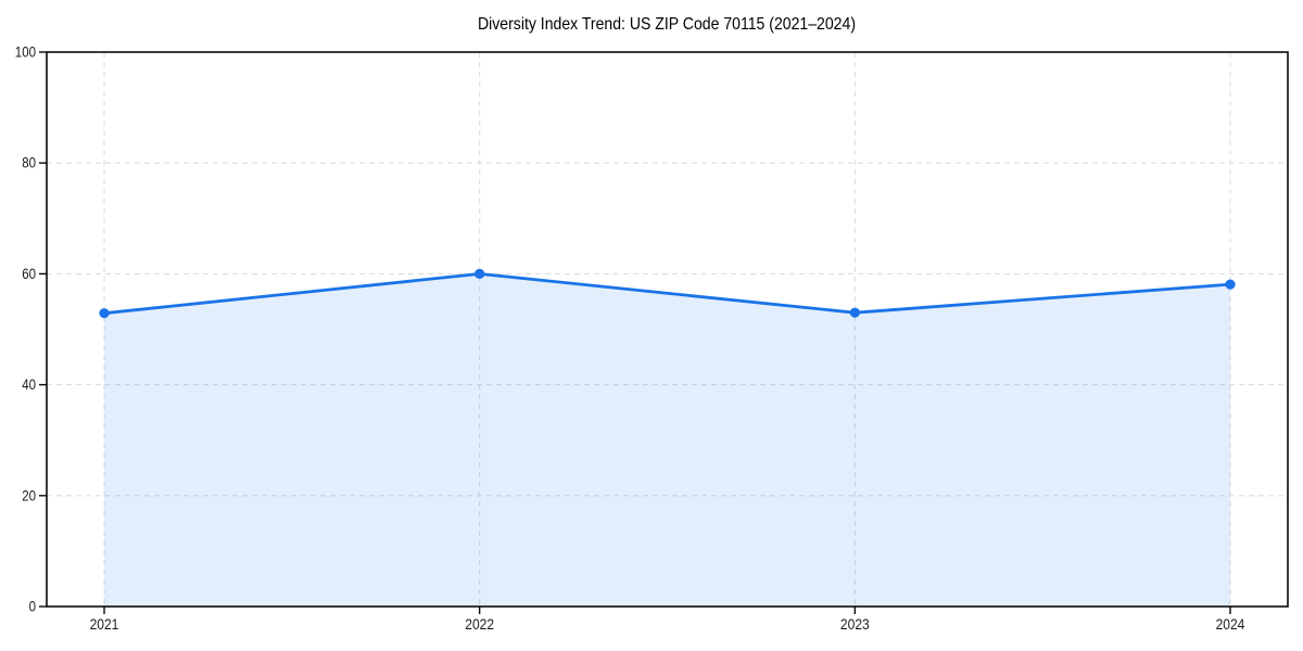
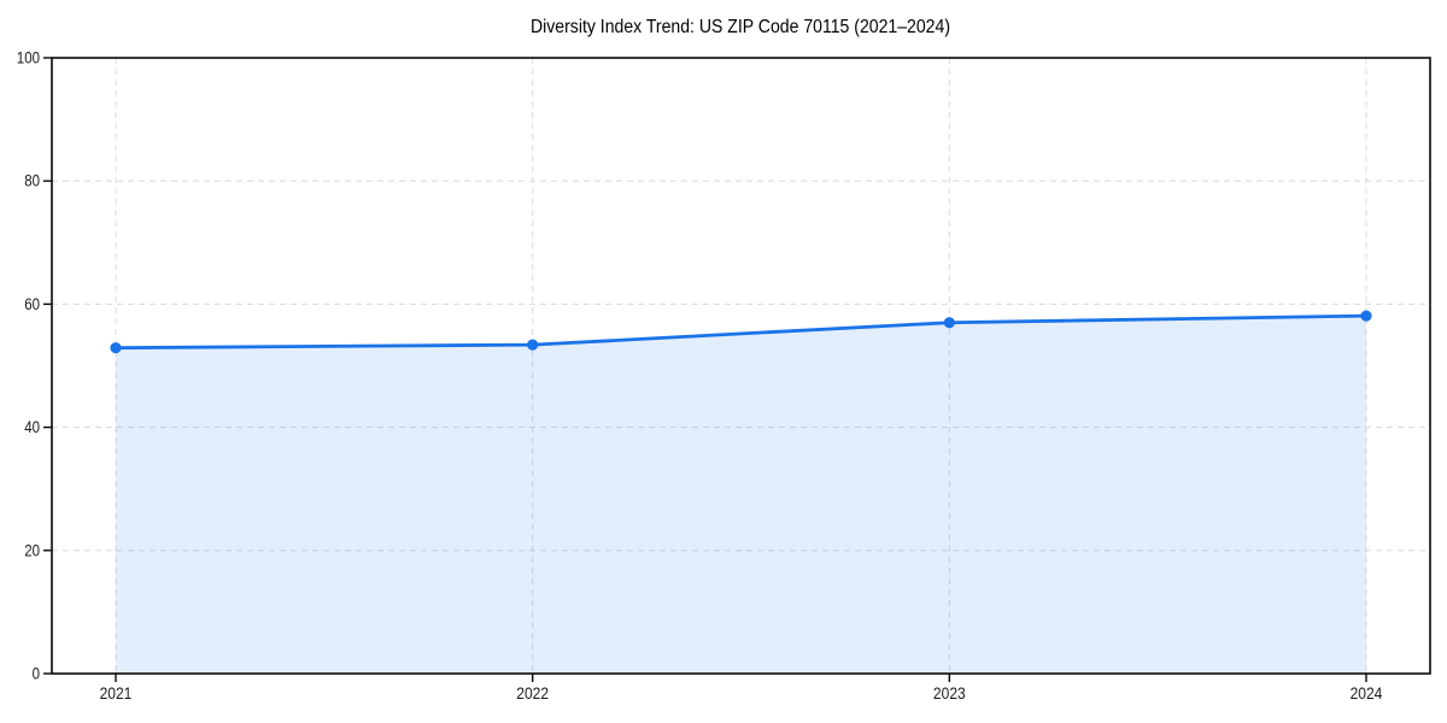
2022: 60 -> 53
2023: 53 -> 57
